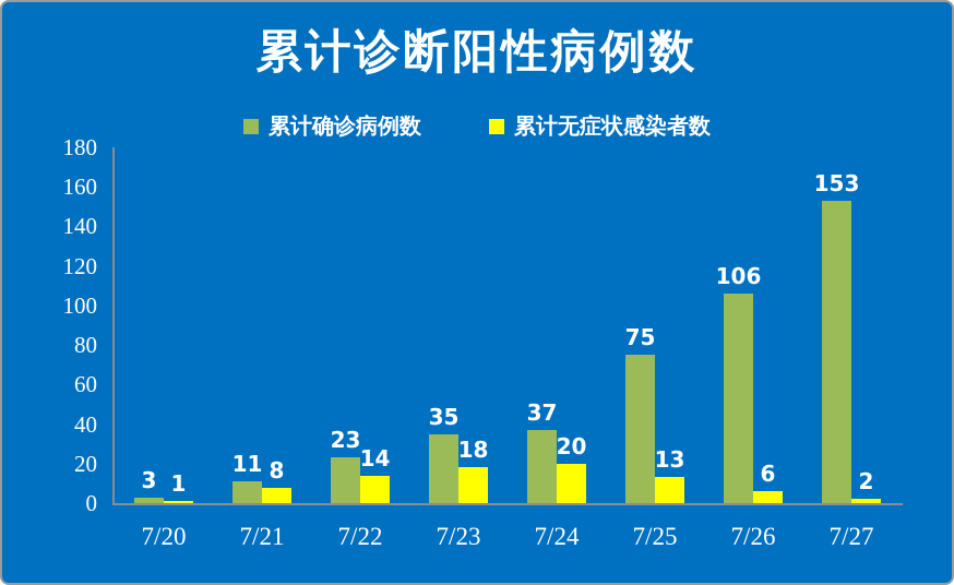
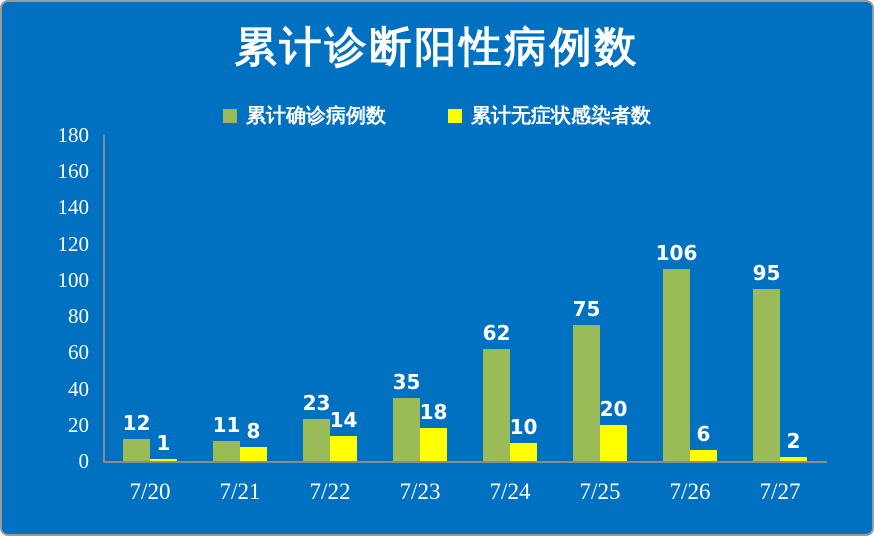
累计确诊病例数/7/20: 3 -> 12
累计确诊病例数/7/24: 37 -> 62
累计无症状感染者数/7/24: 20 -> 10
累计无症状感染者数/7/25: 13 -> 20
累计确诊病例数/7/27: 153 -> 95
